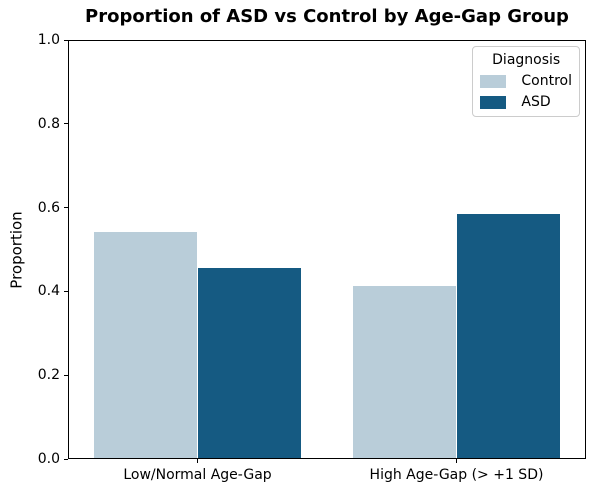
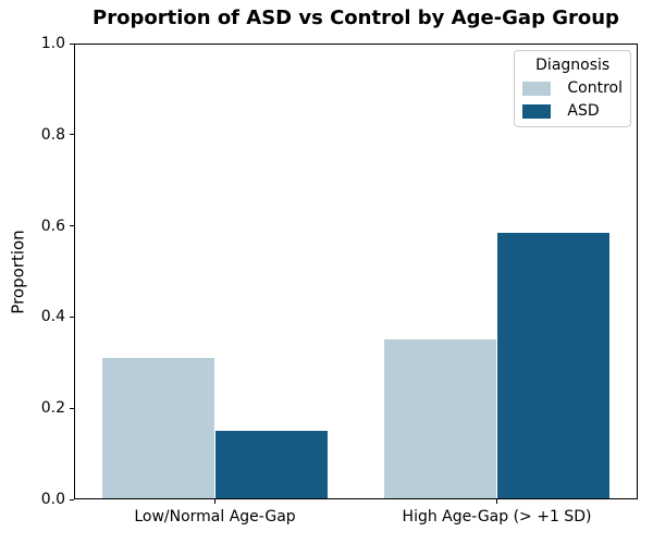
Control/Low/Normal Age-Gap: 0.54 -> 0.31
ASD/Low/Normal Age-Gap: 0.46 -> 0.15
Control/High Age-Gap (> +1 SD): 0.41 -> 0.35
